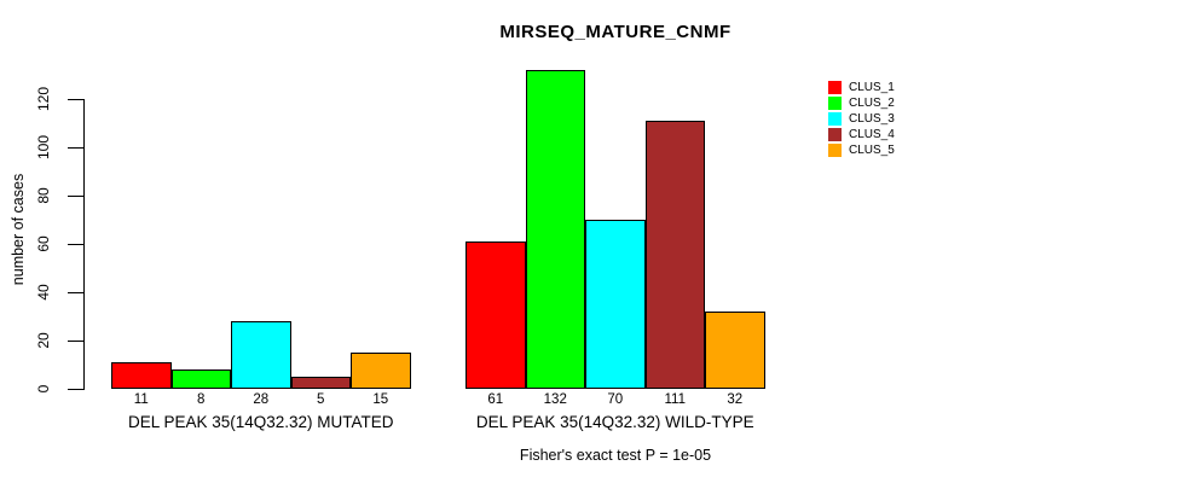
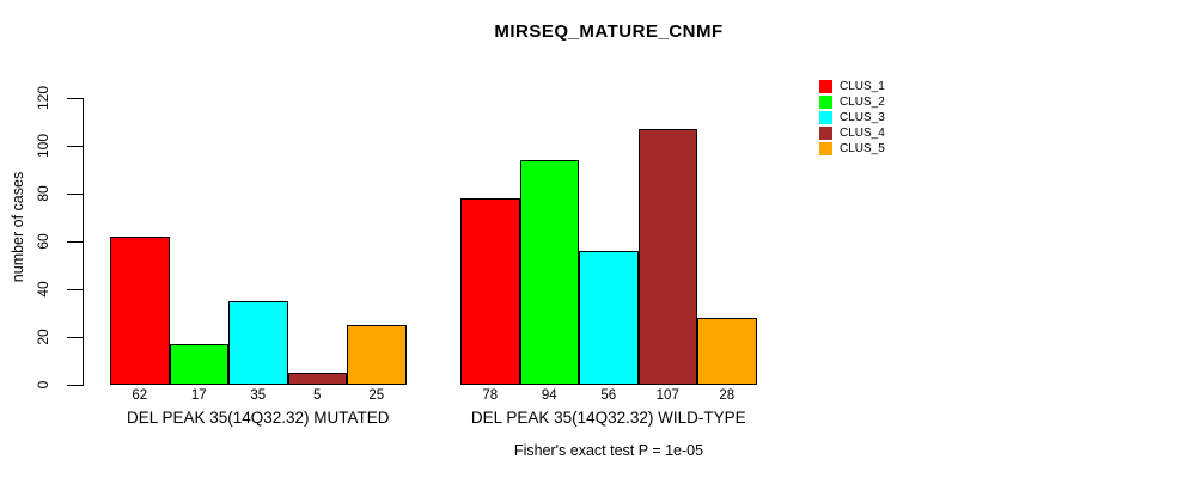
CLUS_1/DEL PEAK 35(14Q32.32) MUTATED: 11 -> 62
CLUS_2/DEL PEAK 35(14Q32.32) MUTATED: 8 -> 17
CLUS_3/DEL PEAK 35(14Q32.32) MUTATED: 28 -> 35
CLUS_5/DEL PEAK 35(14Q32.32) MUTATED: 15 -> 25
CLUS_1/DEL PEAK 35(14Q32.32) WILD-TYPE: 61 -> 78
CLUS_2/DEL PEAK 35(14Q32.32) WILD-TYPE: 132 -> 94
CLUS_3/DEL PEAK 35(14Q32.32) WILD-TYPE: 70 -> 56
CLUS_4/DEL PEAK 35(14Q32.32) WILD-TYPE: 111 -> 107
CLUS_5/DEL PEAK 35(14Q32.32) WILD-TYPE: 32 -> 28
